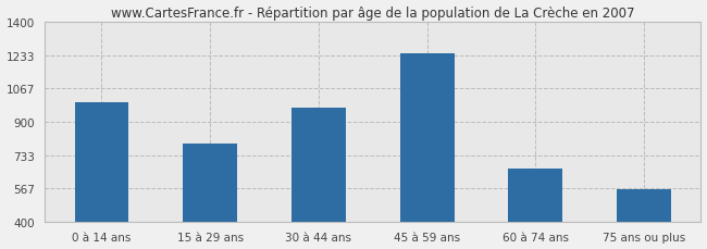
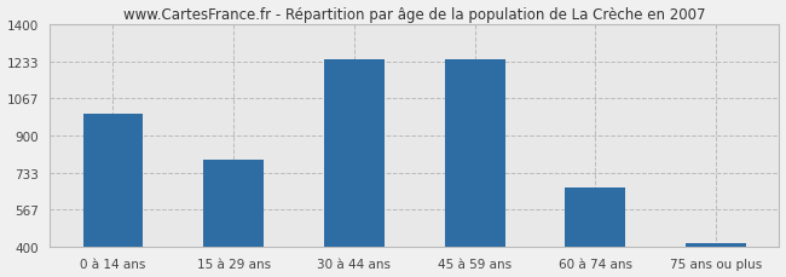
30 à 44 ans: 970 -> 1240
75 ans ou plus: 560 -> 420
